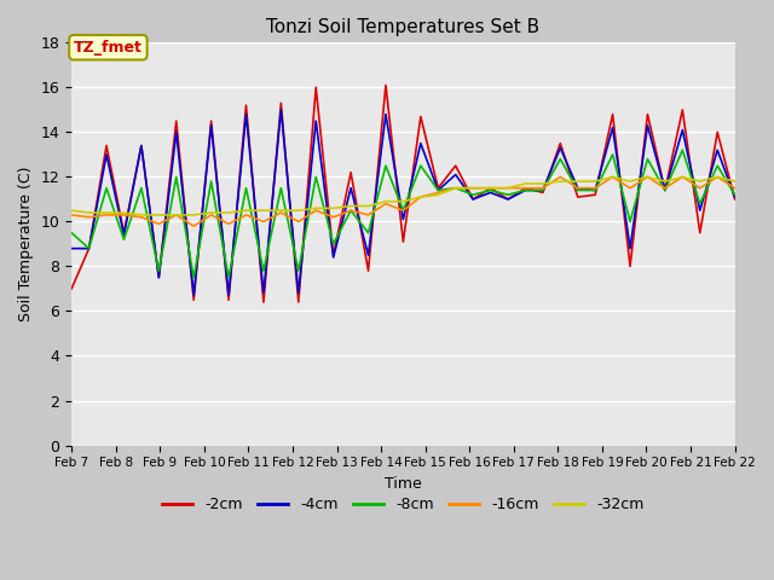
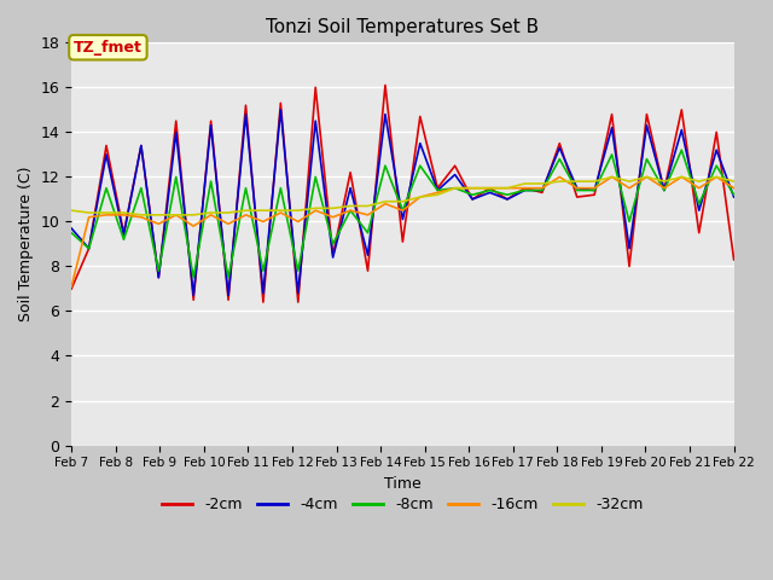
-4cm/Feb 7: 8.8 -> 9.7
-16cm/Feb 7: 10.3 -> 7.1
-2cm/Feb 22: 11.0 -> 8.3
